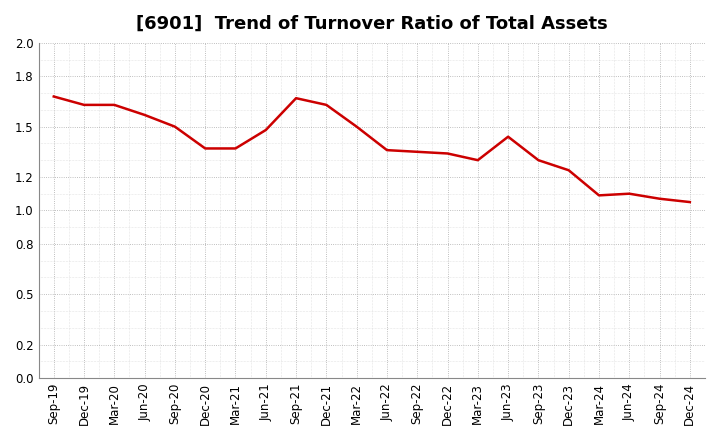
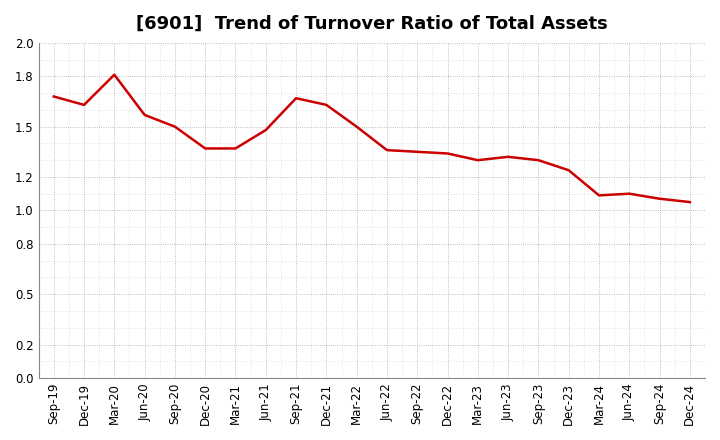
Mar-20: 1.63 -> 1.81
Jun-23: 1.44 -> 1.32
